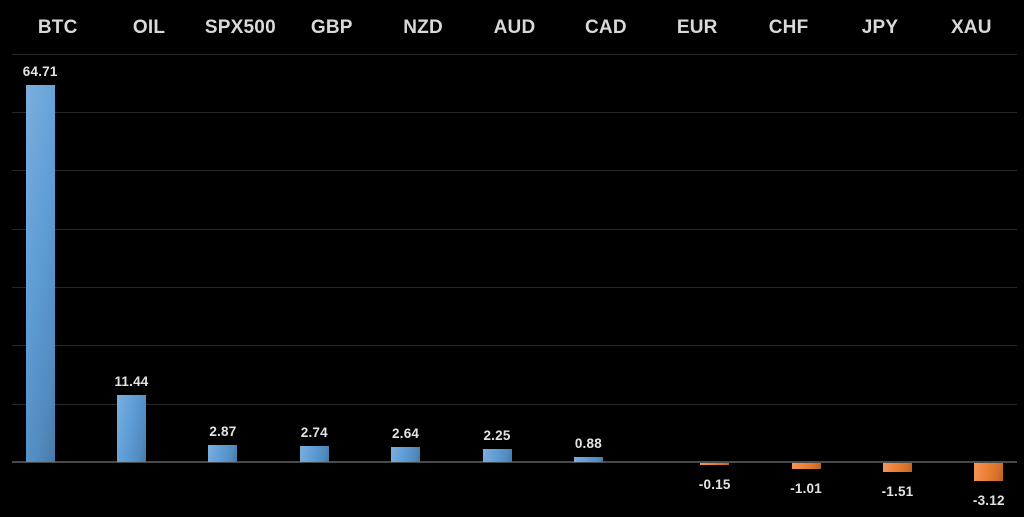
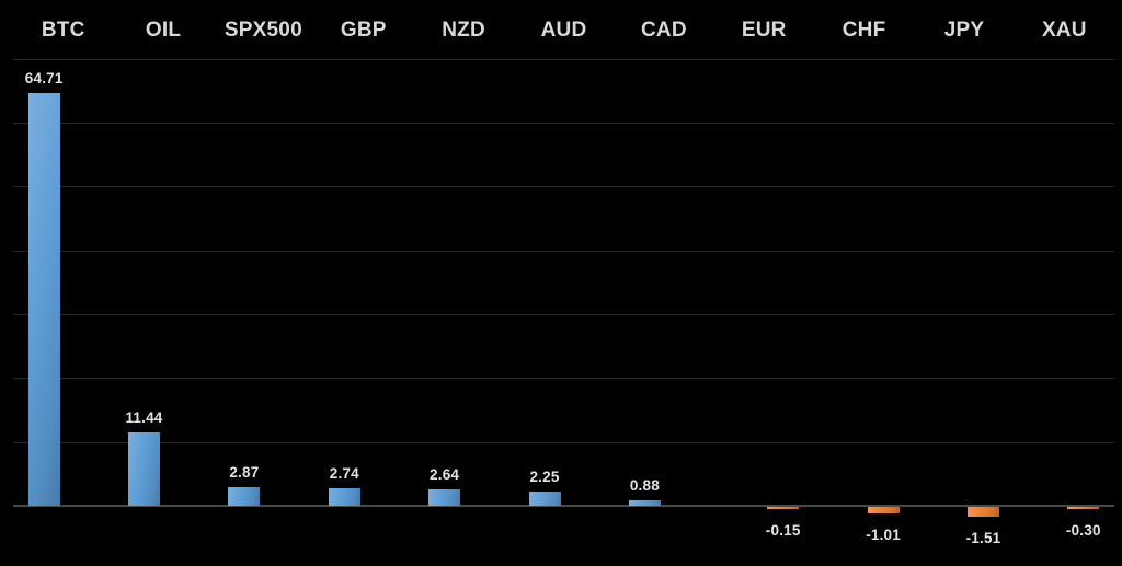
XAU: -3.12 -> -0.30
